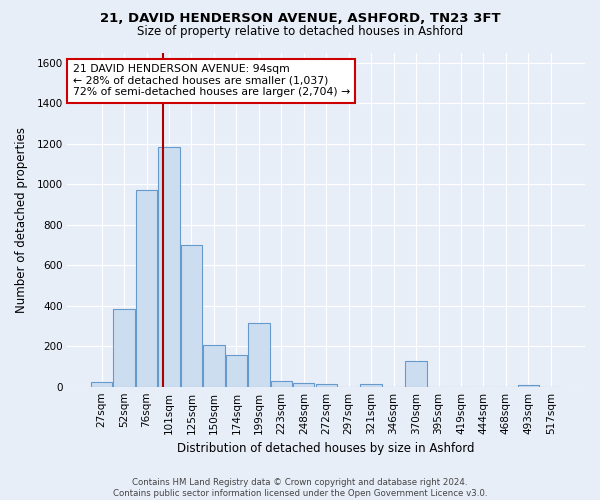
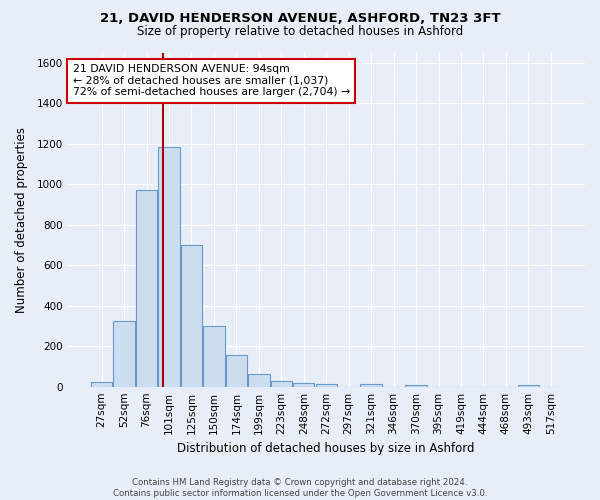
52sqm: 385 -> 325
150sqm: 205 -> 300
199sqm: 315 -> 65
370sqm: 125 -> 10
